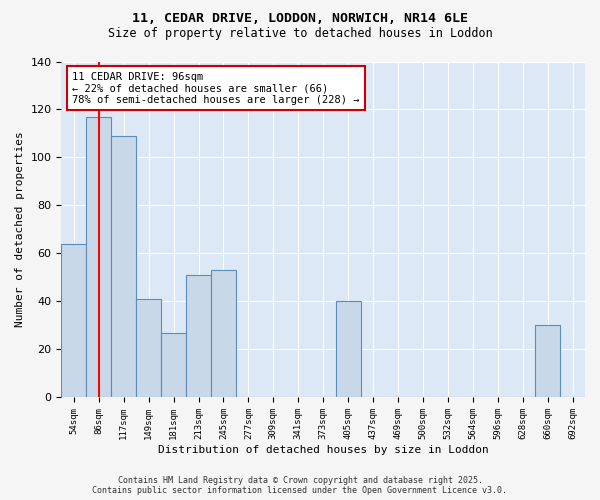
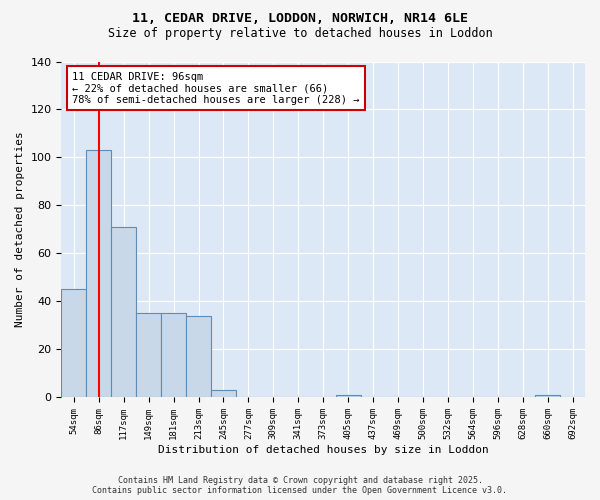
54sqm: 64 -> 45
86sqm: 117 -> 103
117sqm: 109 -> 71
149sqm: 41 -> 35
181sqm: 27 -> 35
213sqm: 51 -> 34
245sqm: 53 -> 3
405sqm: 40 -> 1
660sqm: 30 -> 1
